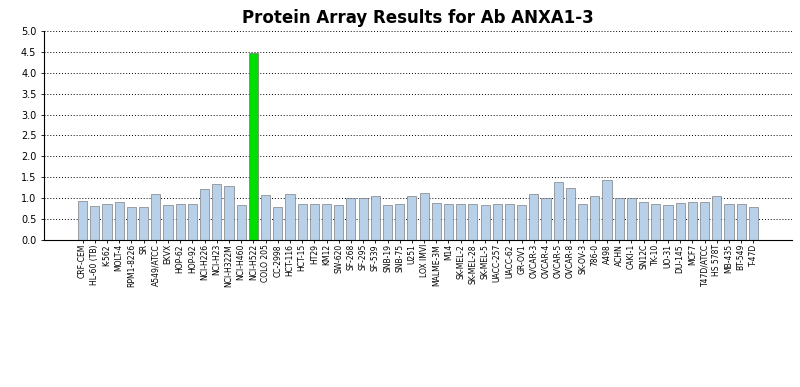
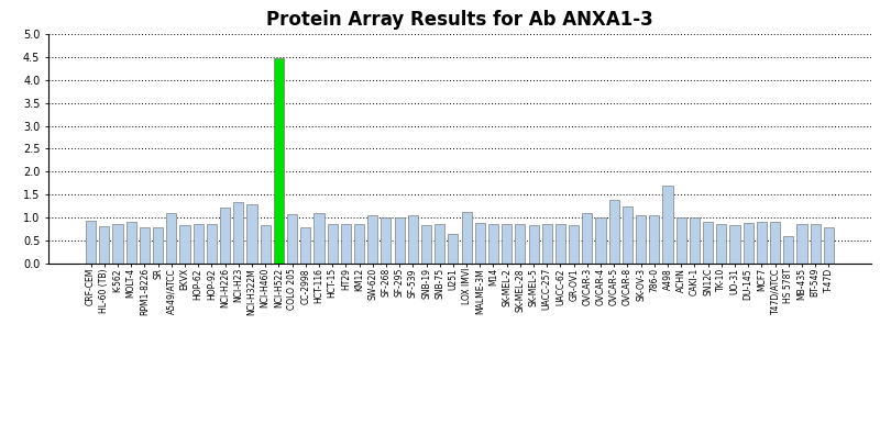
SW-620: 0.83 -> 1.05
U251: 1.05 -> 0.65
SK-OV-3: 0.87 -> 1.05
A498: 1.43 -> 1.70
HS 578T: 1.05 -> 0.60
